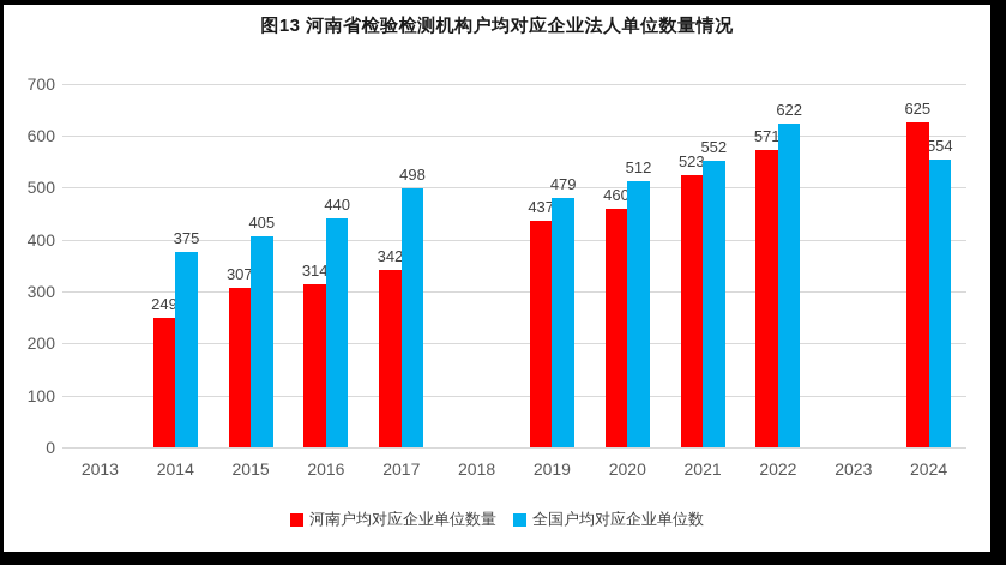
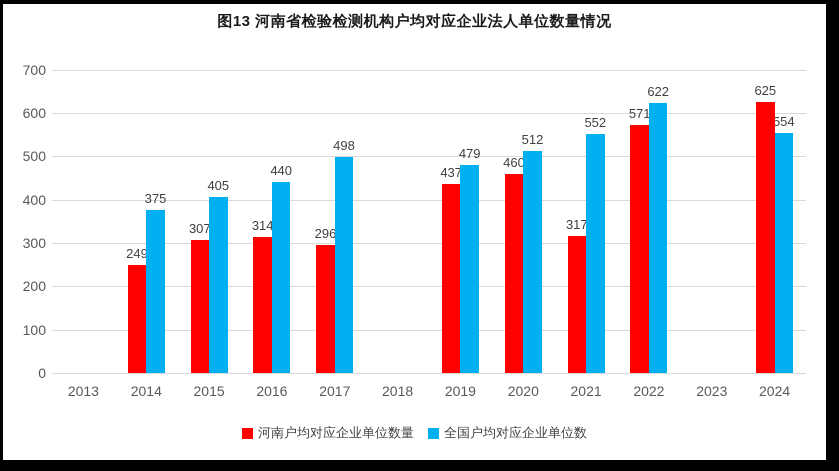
河南户均对应企业单位数量/2017: 342 -> 296
河南户均对应企业单位数量/2021: 523 -> 317
